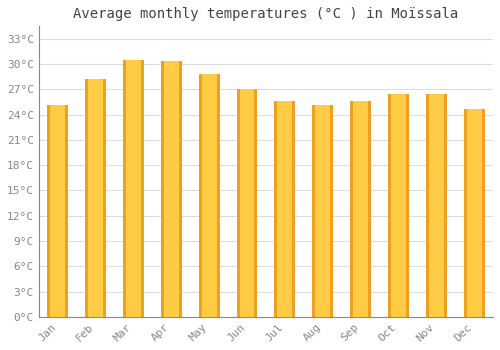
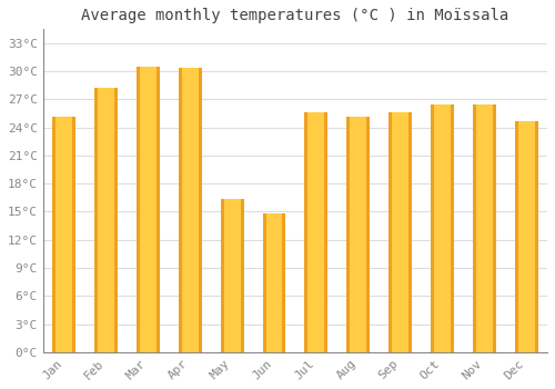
May: 28.8°C -> 16.4°C
Jun: 27.0°C -> 14.8°C
